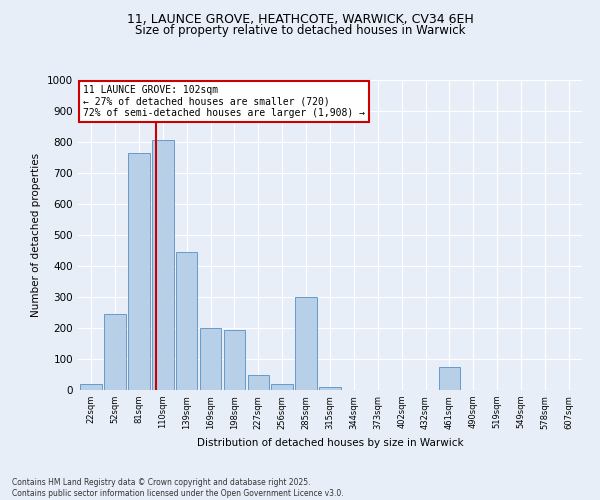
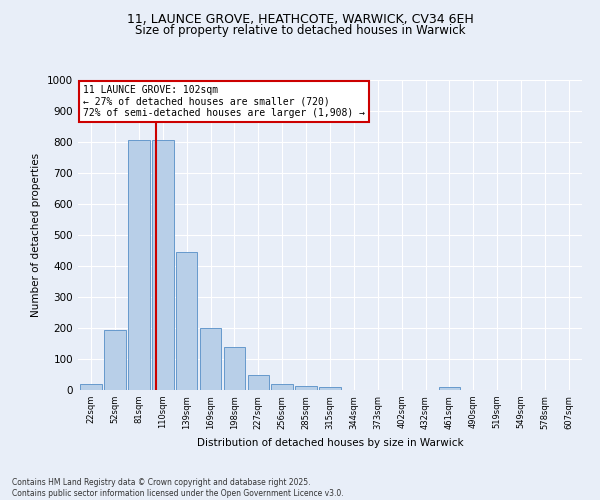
52sqm: 245 -> 195
81sqm: 765 -> 805
198sqm: 195 -> 140
285sqm: 300 -> 12
461sqm: 75 -> 10
